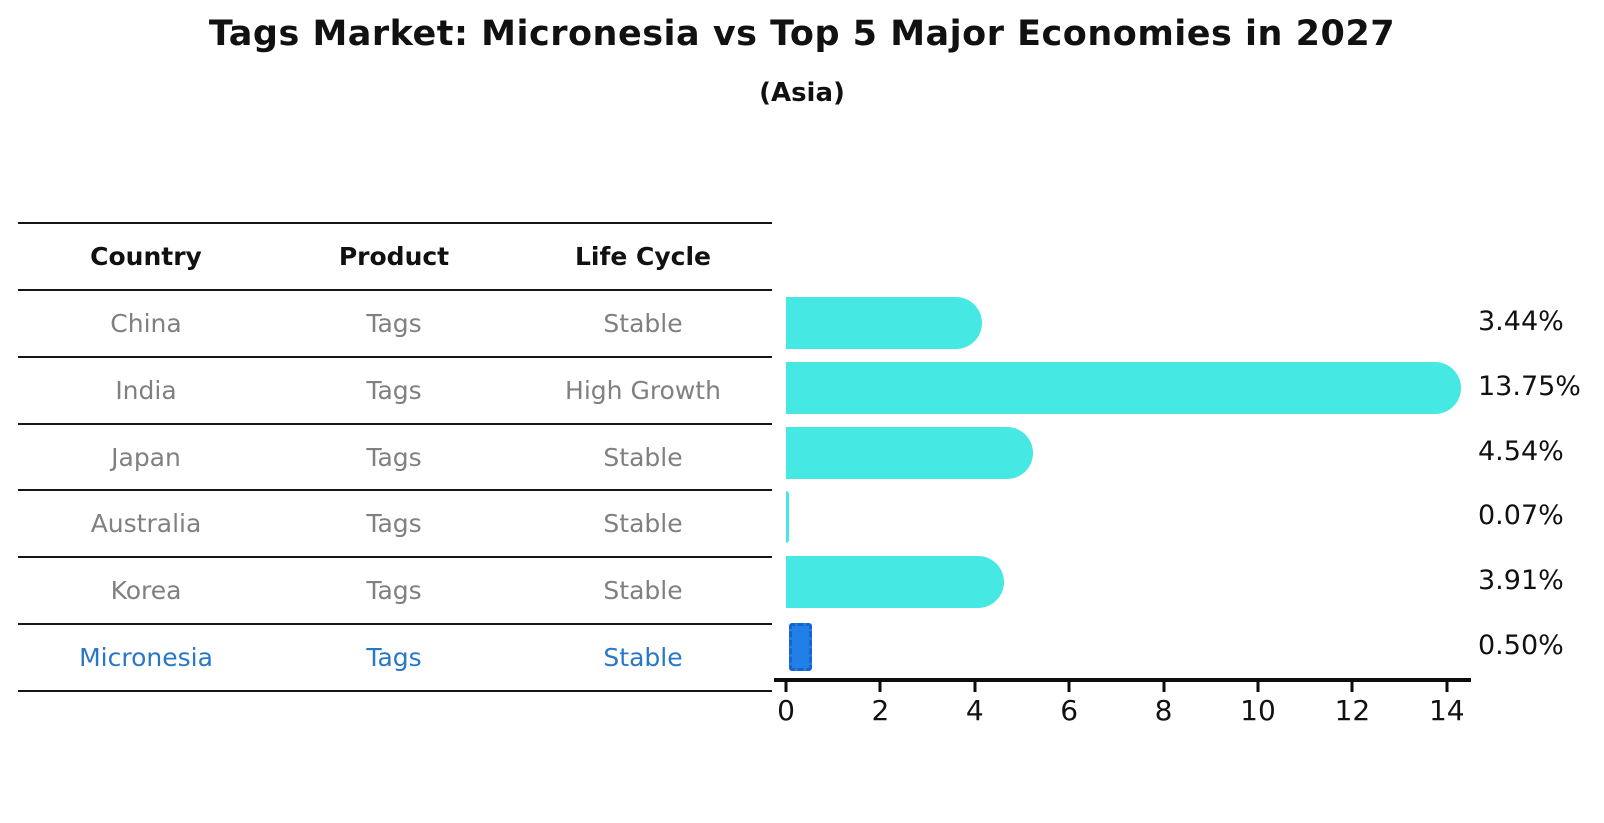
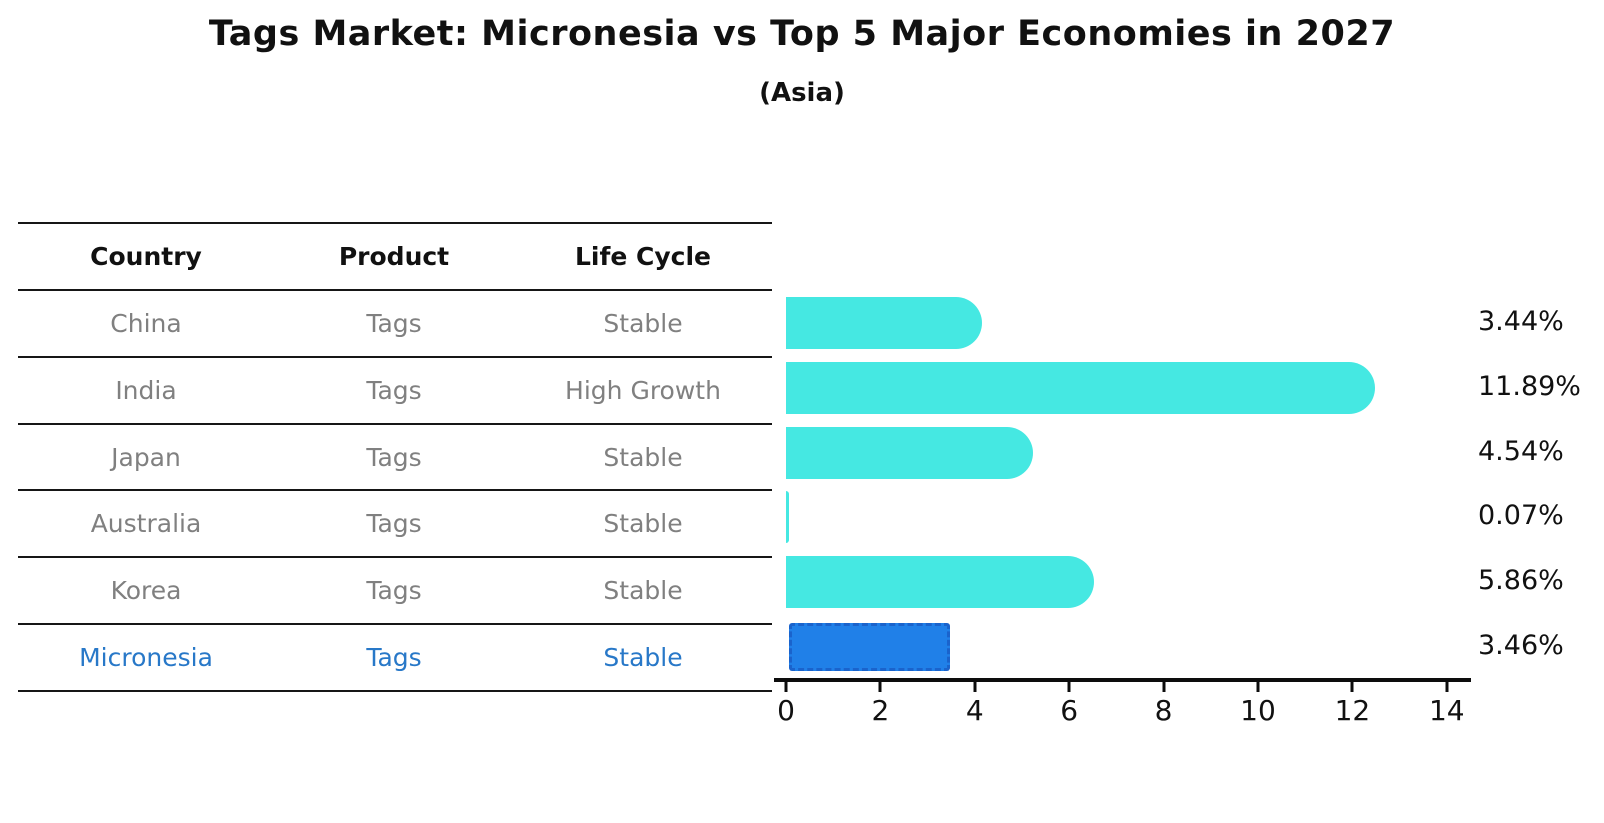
India: 13.75% -> 11.89%
Korea: 3.91% -> 5.86%
Micronesia: 0.50% -> 3.46%
